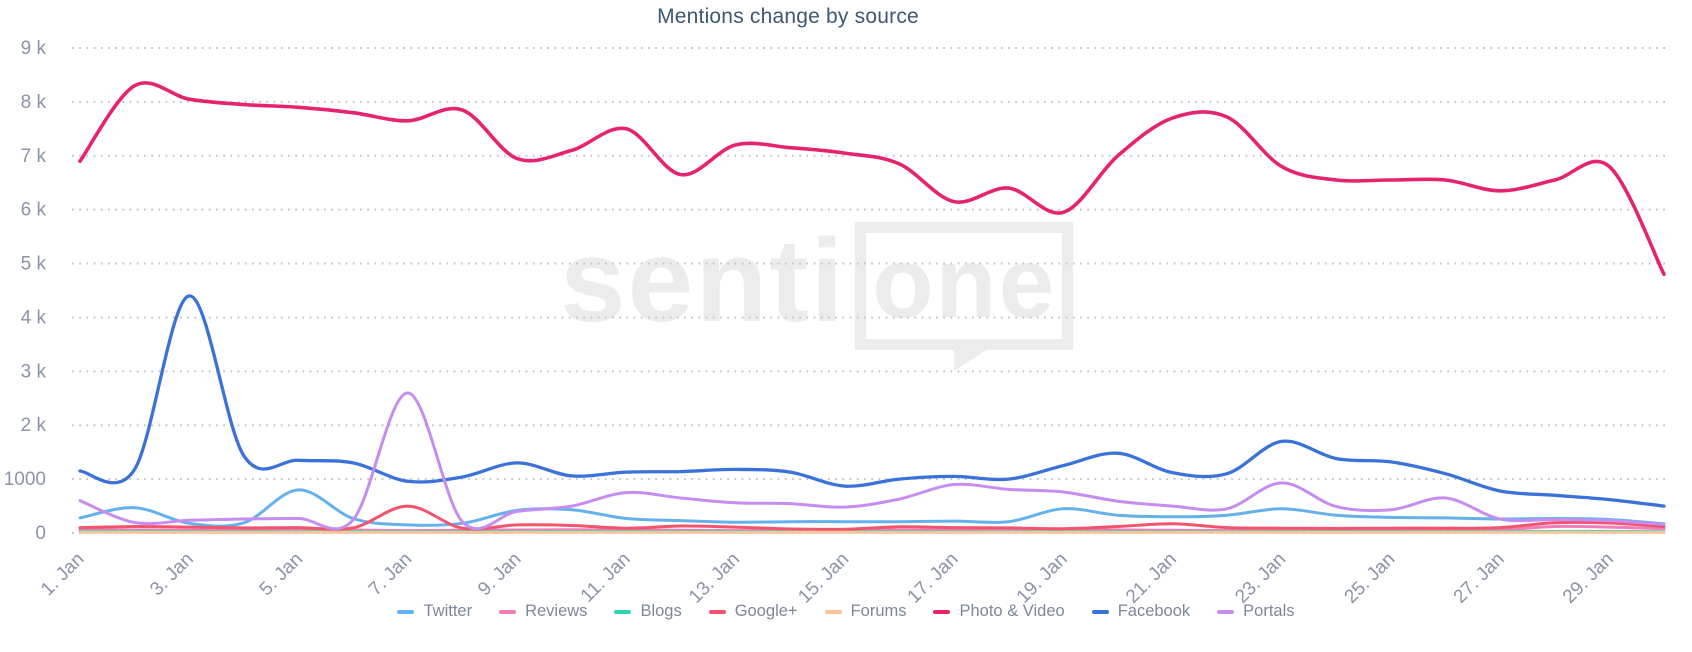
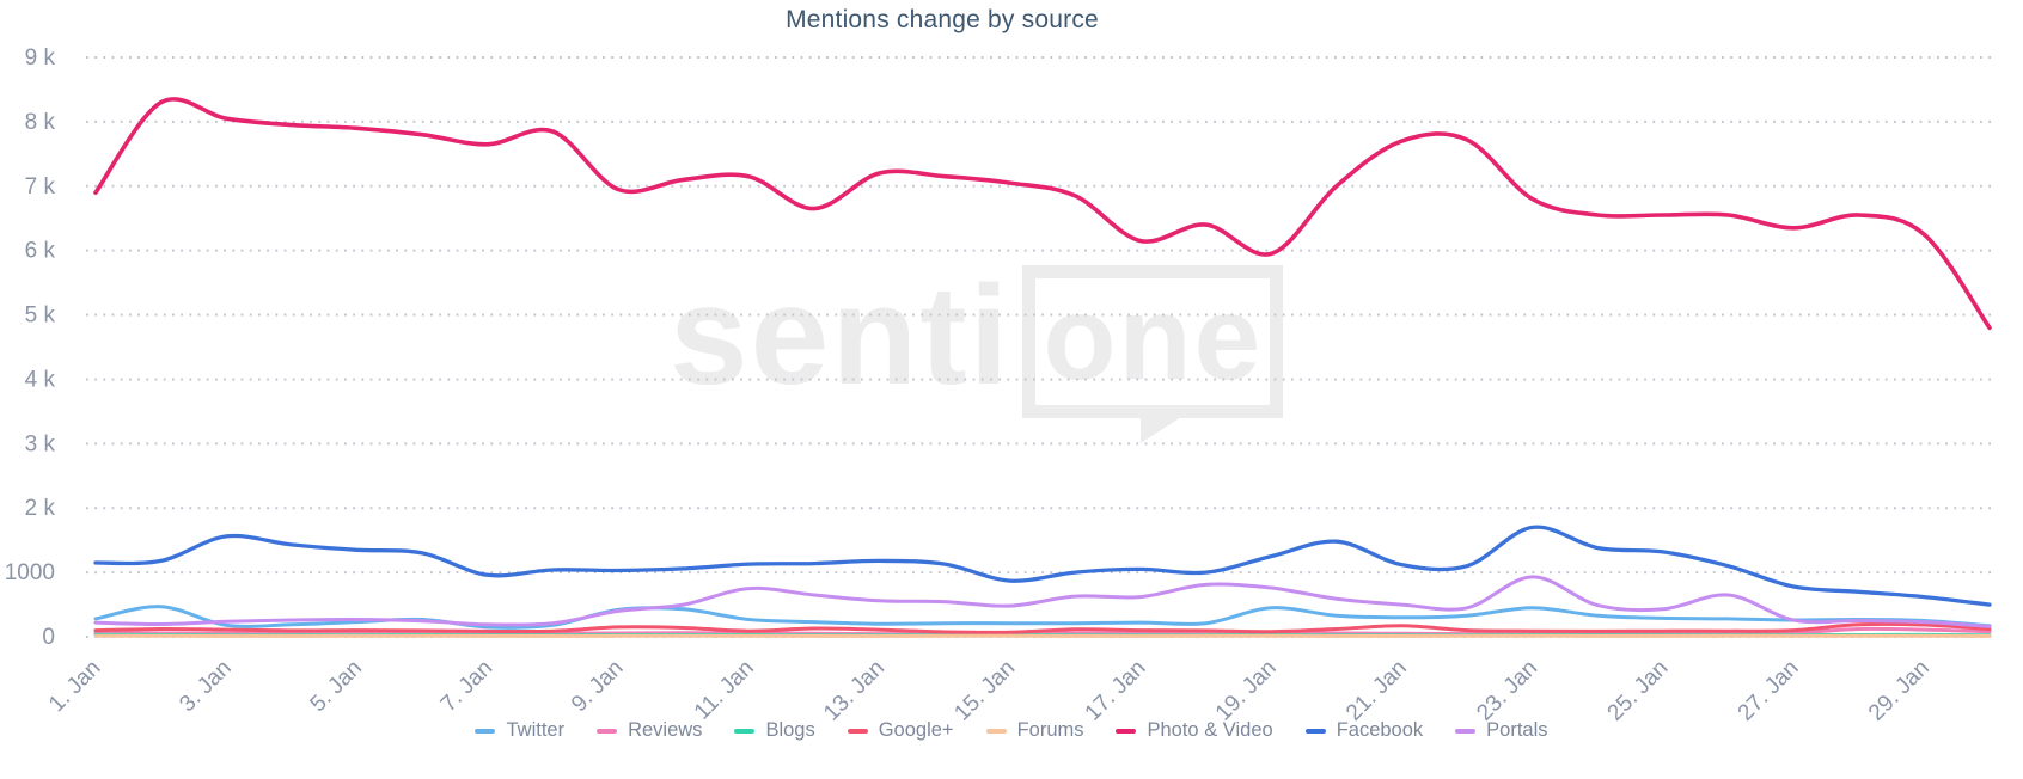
Portals/1. Jan: 0.6k -> 0.2k
Facebook/3. Jan: 4.4k -> 1.6k
Twitter/5. Jan: 0.8k -> 0.2k
Google+/7. Jan: 0.5k -> 0.1k
Portals/7. Jan: 2.6k -> 0.2k
Facebook/9. Jan: 1.3k -> 1.0k
Photo & Video/11. Jan: 7.5k -> 7.2k
Portals/17. Jan: 0.9k -> 0.6k
Photo & Video/29. Jan: 6.8k -> 6.2k
